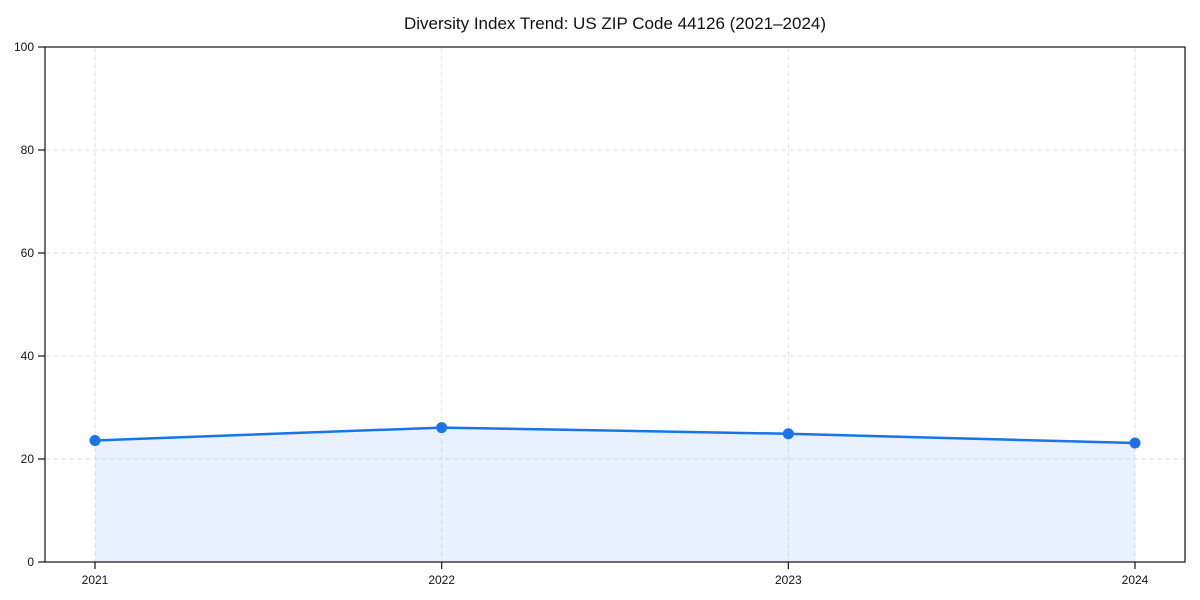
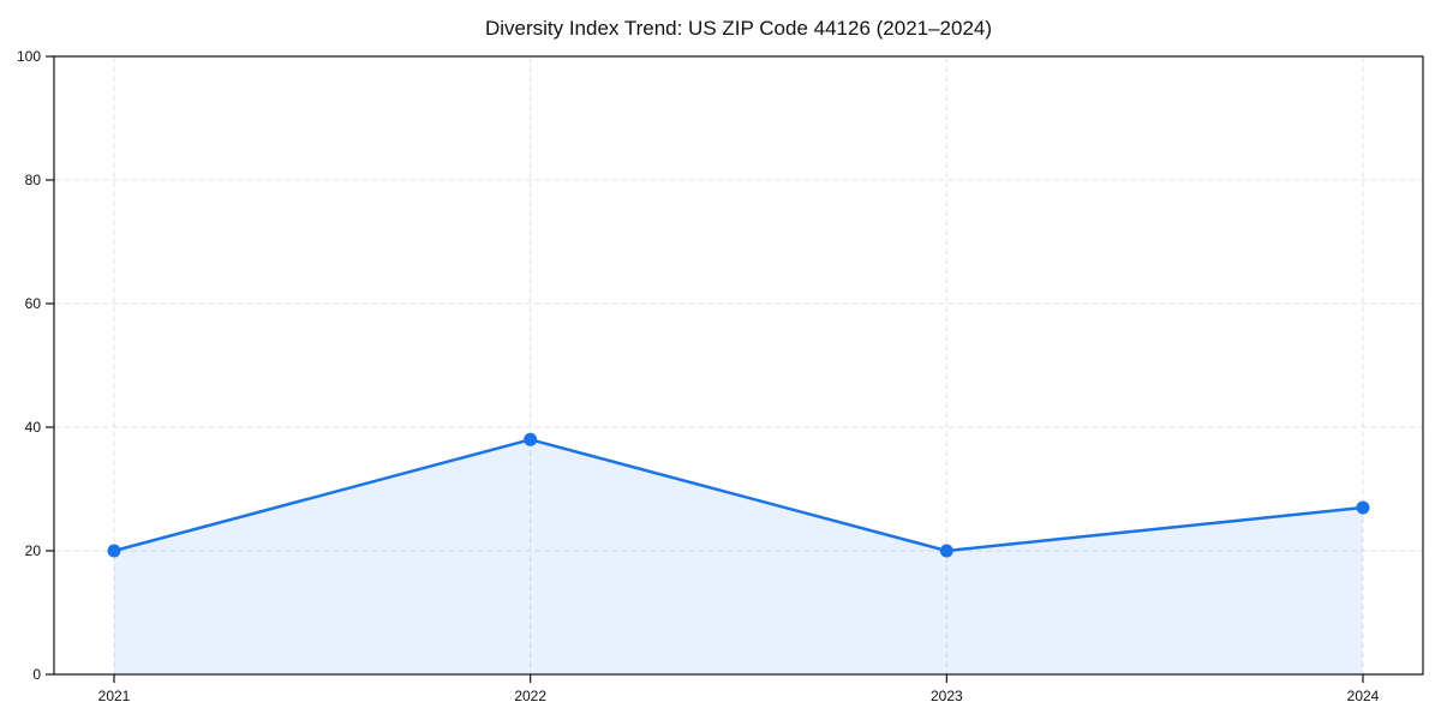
2021: 24 -> 20
2022: 26 -> 38
2023: 25 -> 20
2024: 23 -> 27
